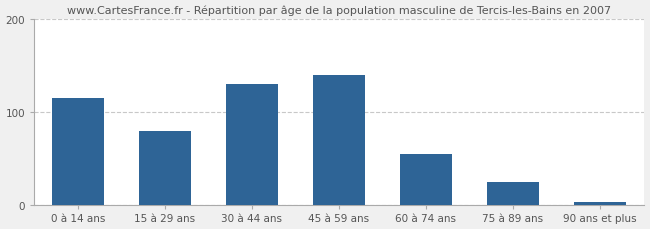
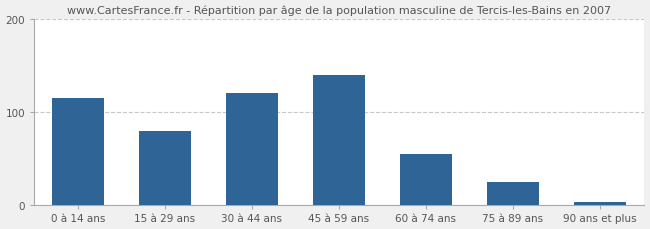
30 à 44 ans: 130 -> 120
